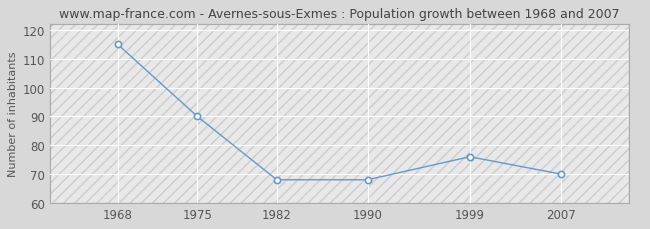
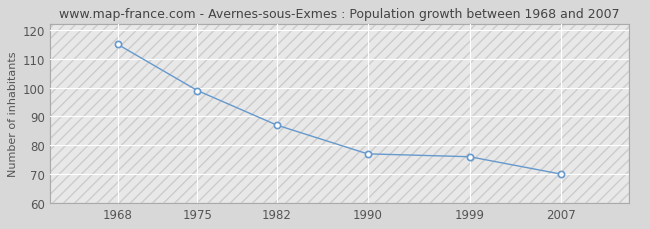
1975: 90 -> 99
1982: 68 -> 87
1990: 68 -> 77
